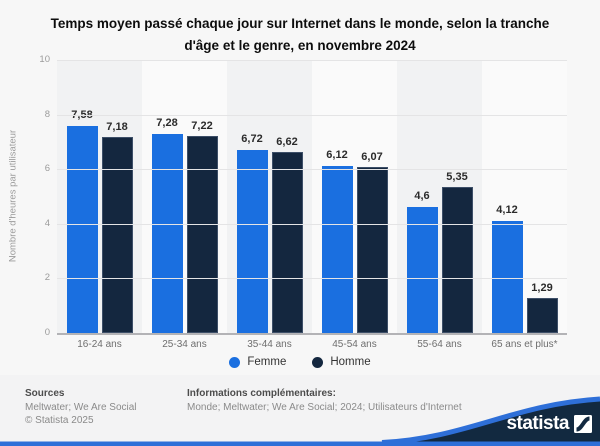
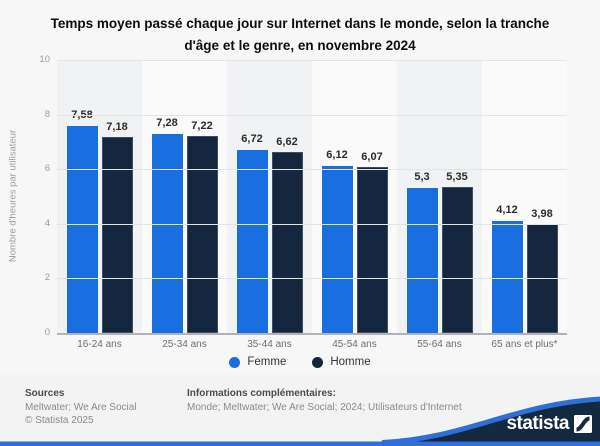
Femme/55-64 ans: 4,6 -> 5,3
Homme/65 ans et plus*: 1,29 -> 3,98
